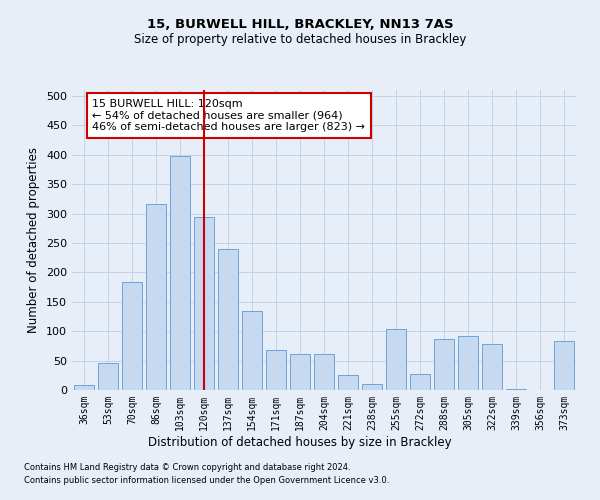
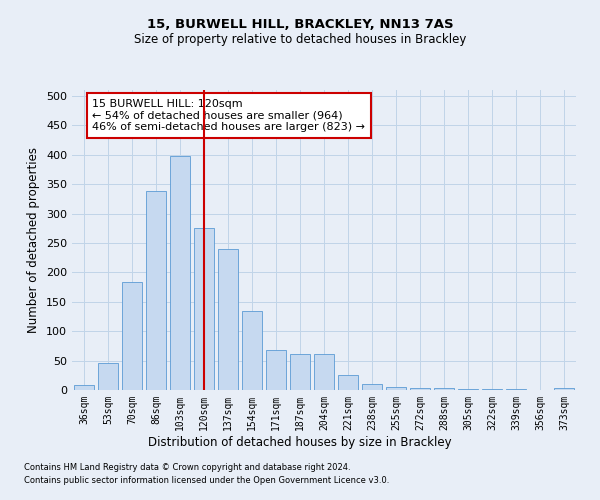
86sqm: 316 -> 338
120sqm: 294 -> 275
255sqm: 104 -> 5
272sqm: 28 -> 4
288sqm: 86 -> 3
305sqm: 92 -> 2
322sqm: 78 -> 1
373sqm: 84 -> 4
